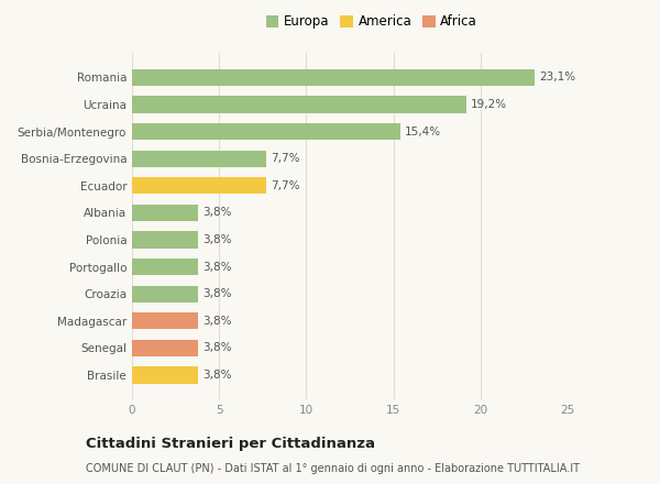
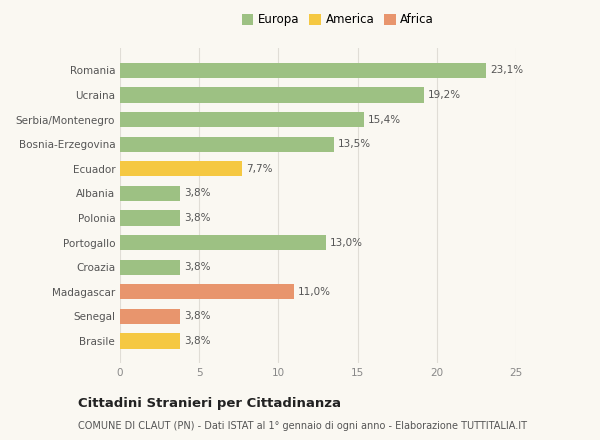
Bosnia-Erzegovina: 7,7% -> 13,5%
Portogallo: 3,8% -> 13,0%
Madagascar: 3,8% -> 11,0%
